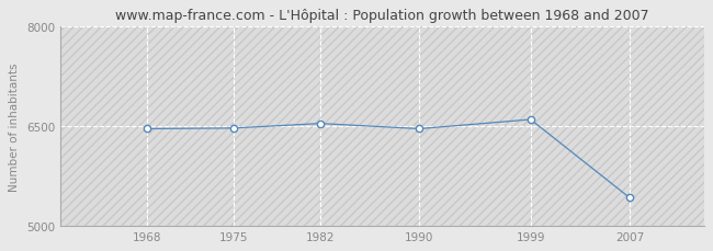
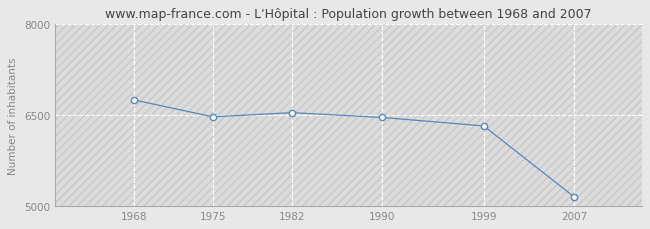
1968: 6460 -> 6750
1999: 6600 -> 6320
2007: 5420 -> 5150
